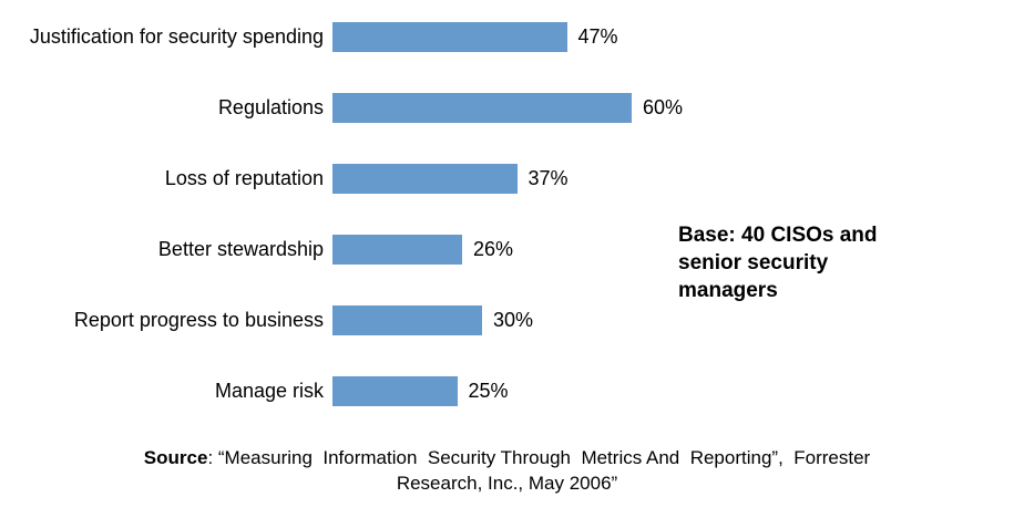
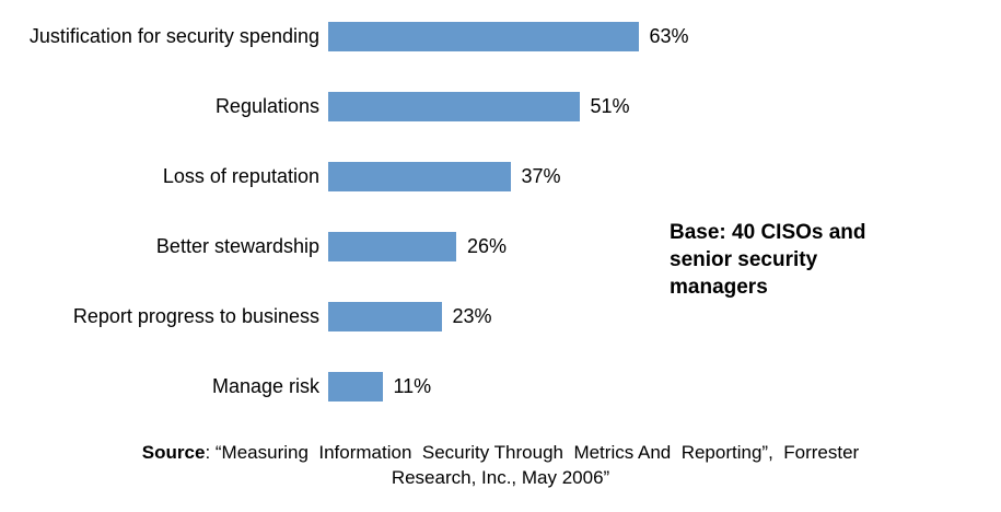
Justification for security spending: 47% -> 63%
Regulations: 60% -> 51%
Report progress to business: 30% -> 23%
Manage risk: 25% -> 11%
